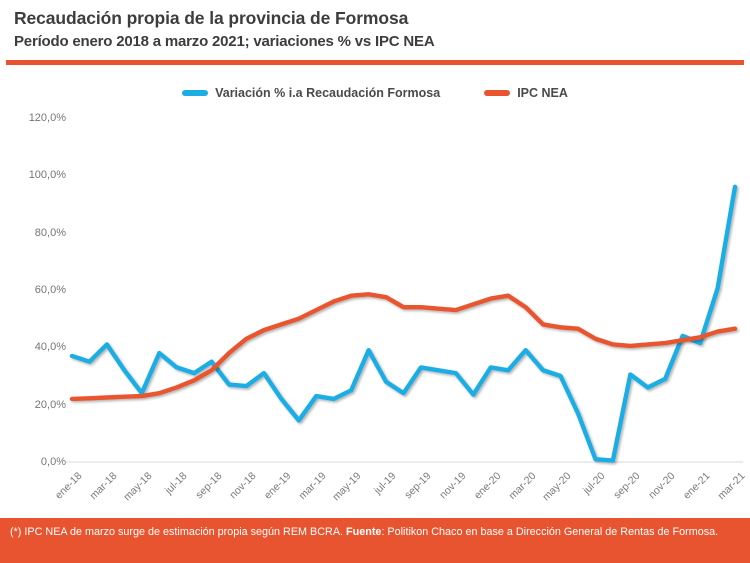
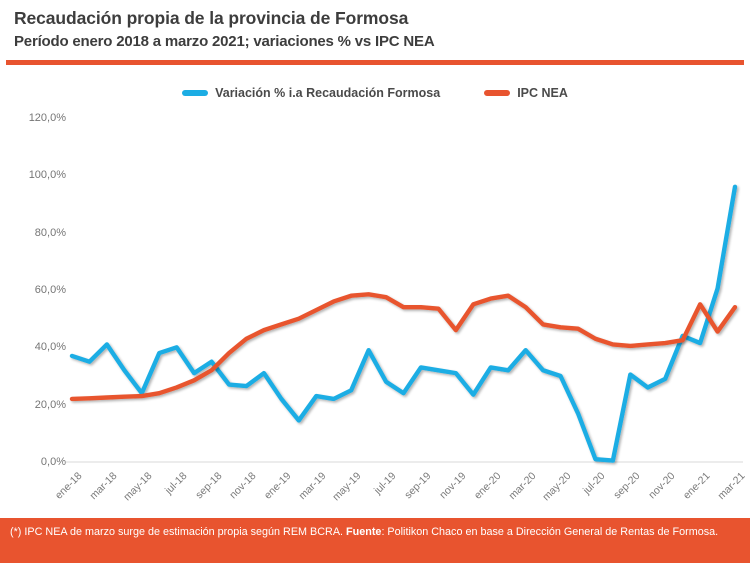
Variación % i.a Recaudación Formosa/jul-18: 33% -> 40%
IPC NEA/nov-19: 53% -> 46%
IPC NEA/ene-21: 44% -> 55%
IPC NEA/mar-21: 46% -> 54%
